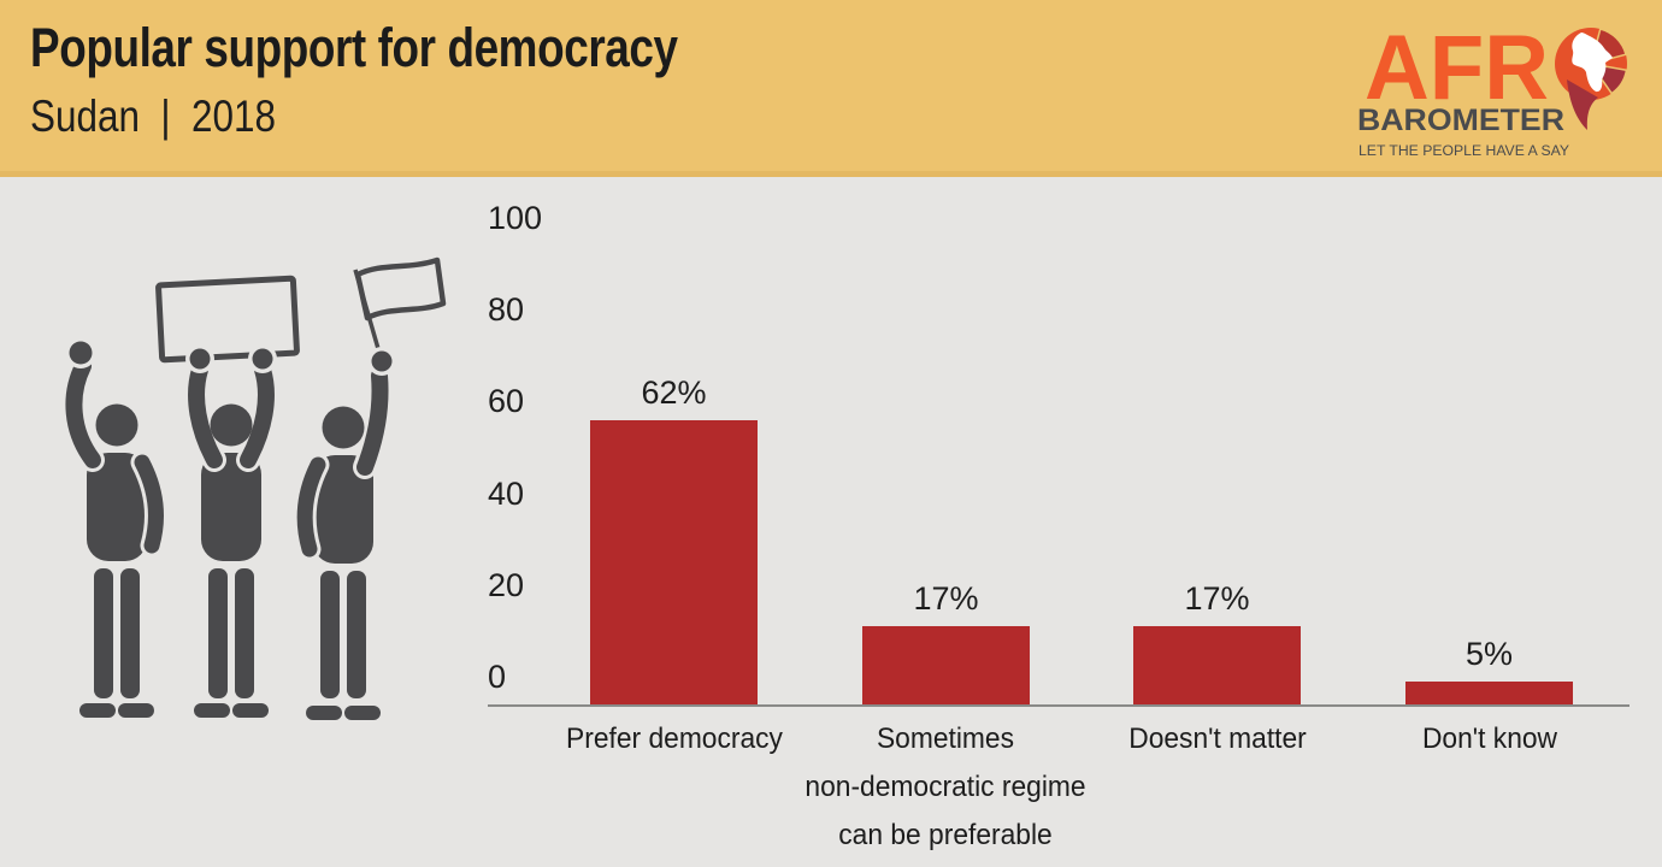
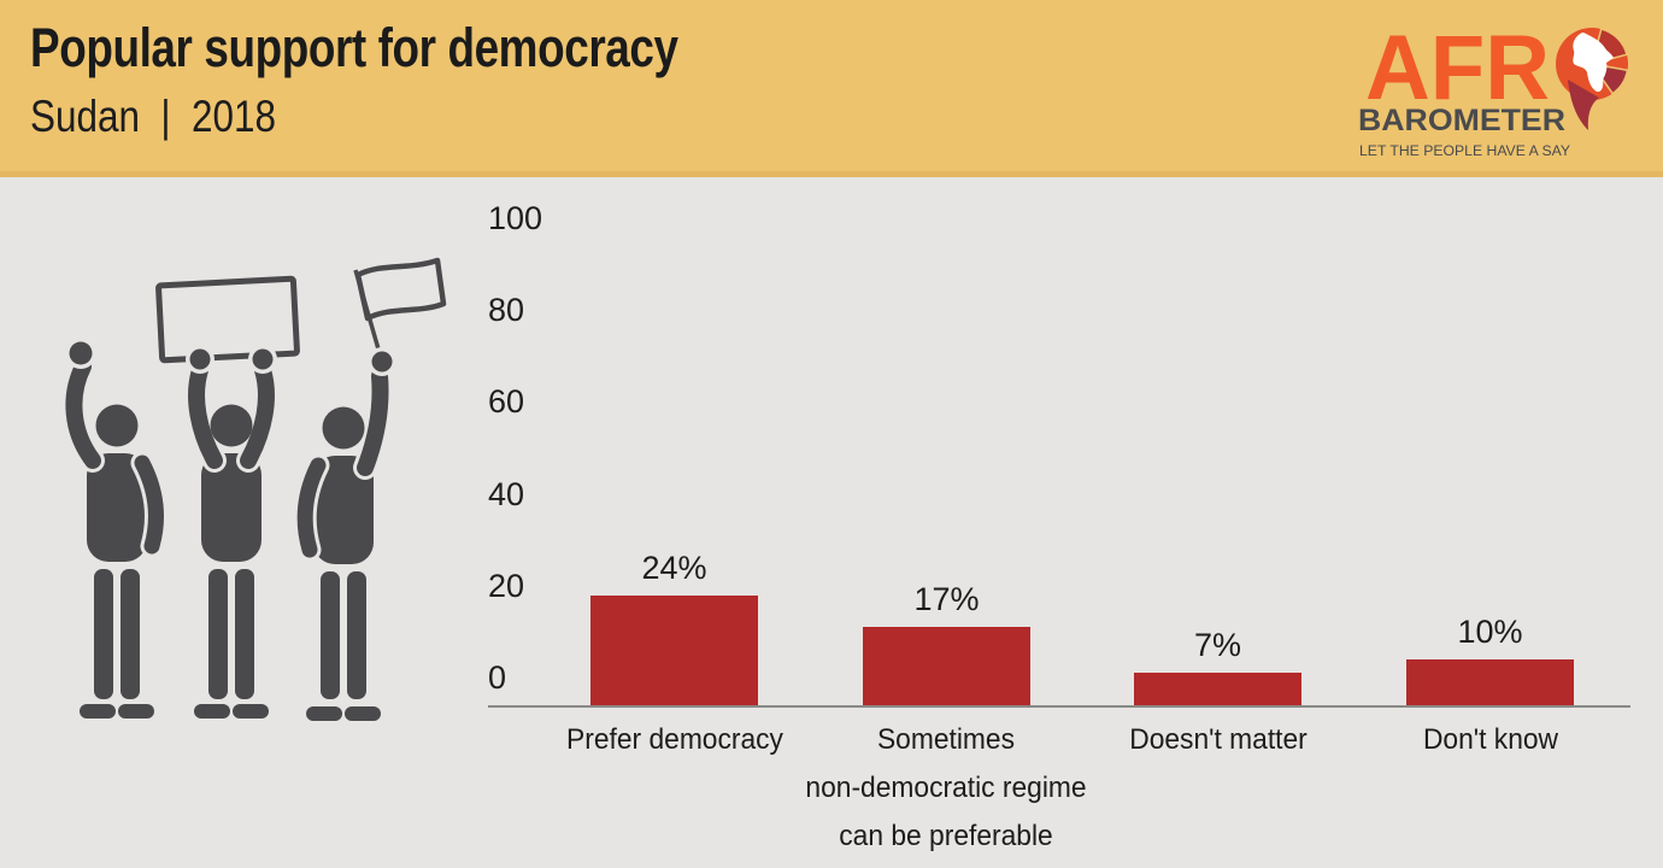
Prefer democracy: 62% -> 24%
Doesn't matter: 17% -> 7%
Don't know: 5% -> 10%
